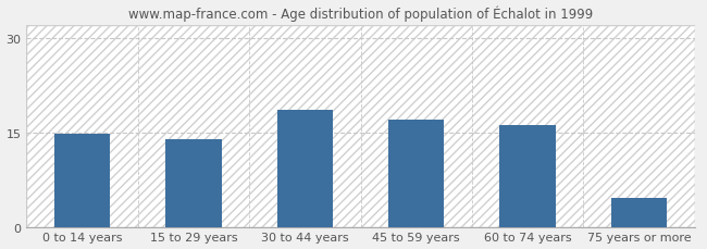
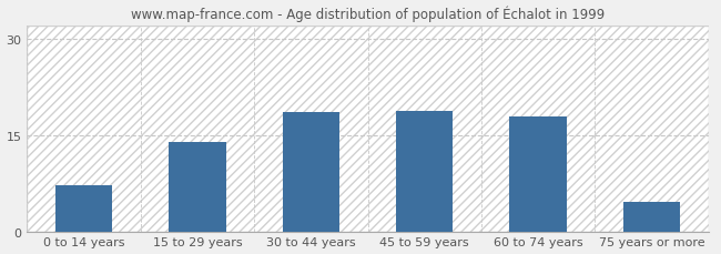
0 to 14 years: 14.7 -> 7.2
45 to 59 years: 17.0 -> 18.8
60 to 74 years: 16.1 -> 17.8
